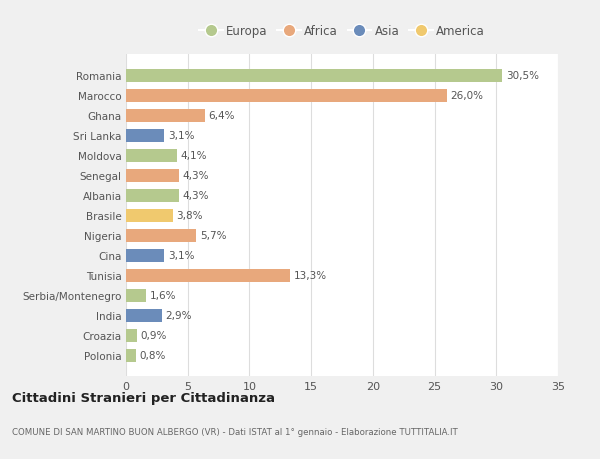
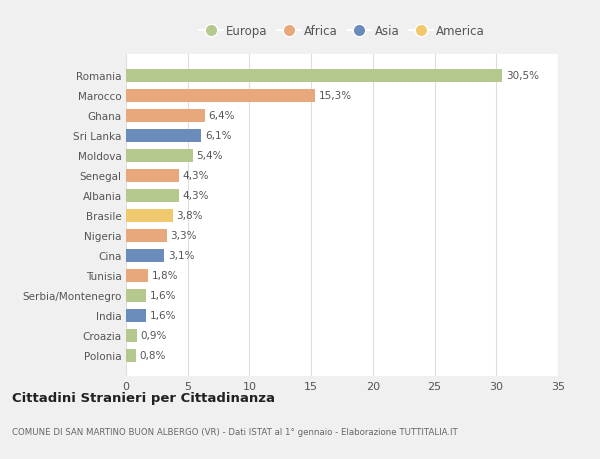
Marocco: 26,0% -> 15,3%
Sri Lanka: 3,1% -> 6,1%
Moldova: 4,1% -> 5,4%
Nigeria: 5,7% -> 3,3%
Tunisia: 13,3% -> 1,8%
India: 2,9% -> 1,6%
